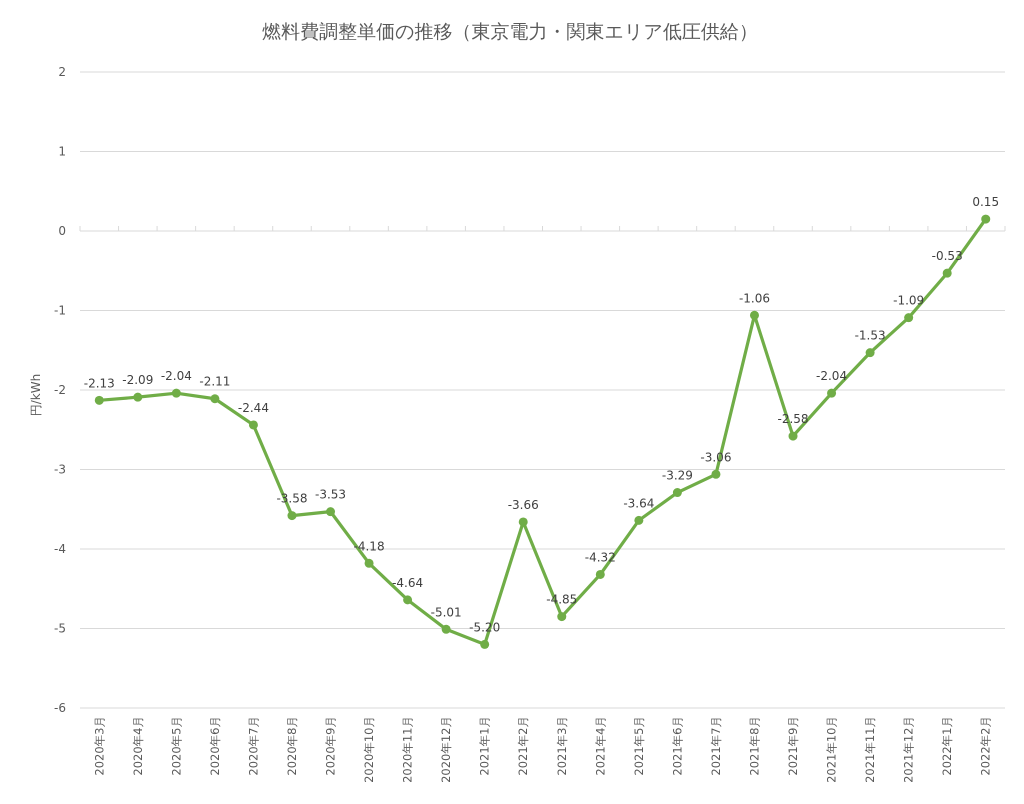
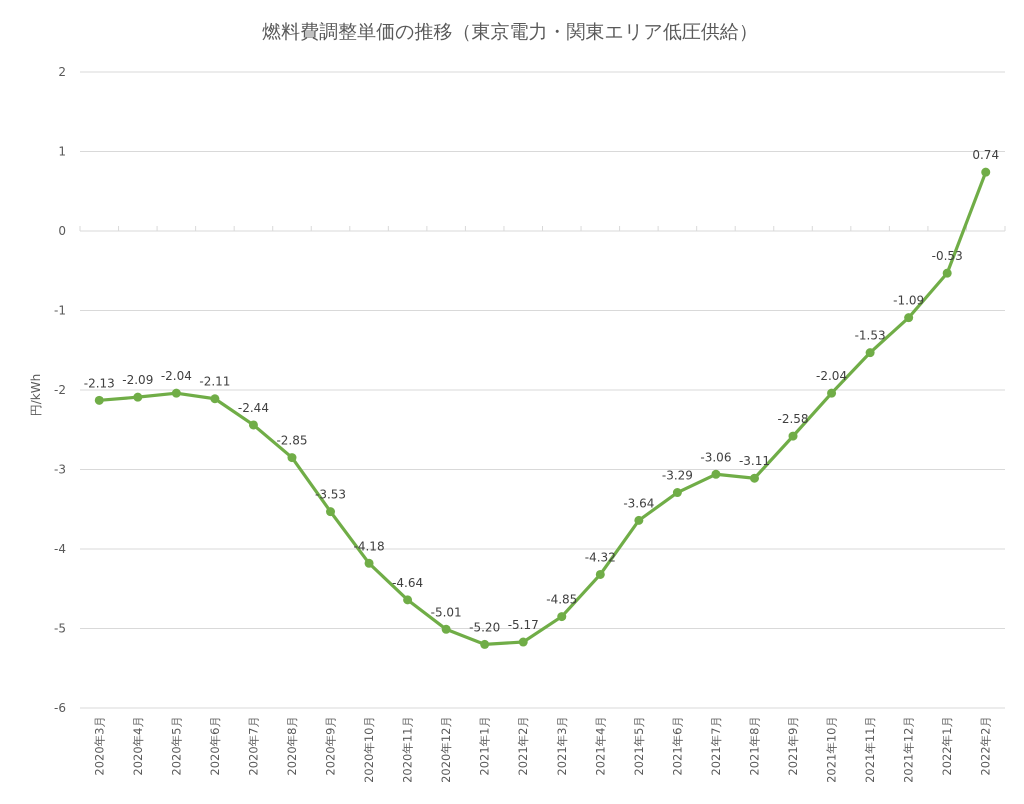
2020年8月: -3.58 -> -2.85
2021年2月: -3.66 -> -5.17
2021年8月: -1.06 -> -3.11
2022年2月: 0.15 -> 0.74
